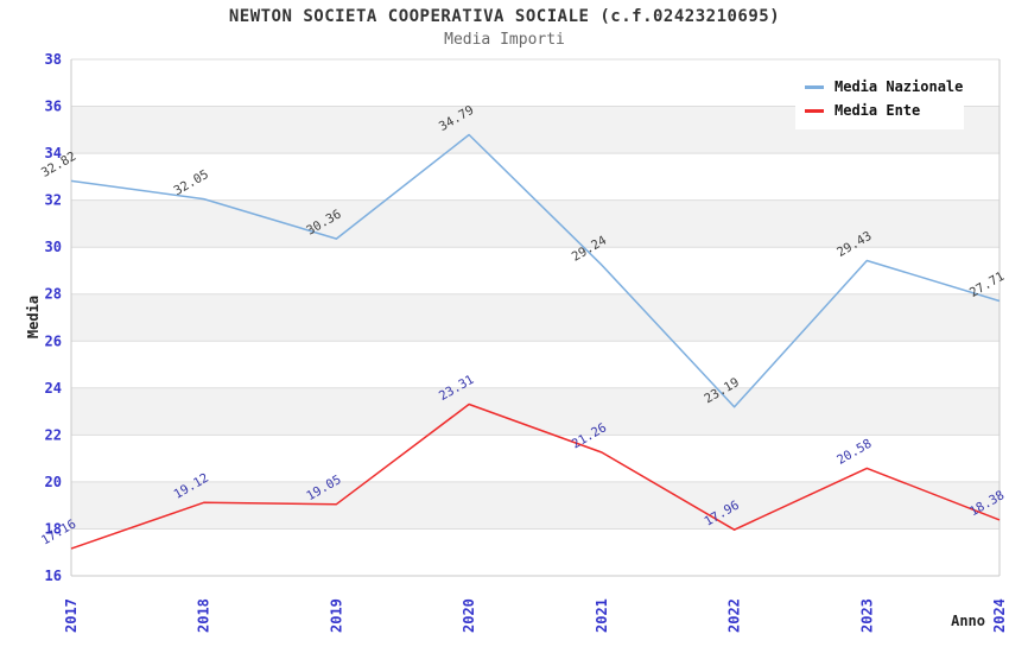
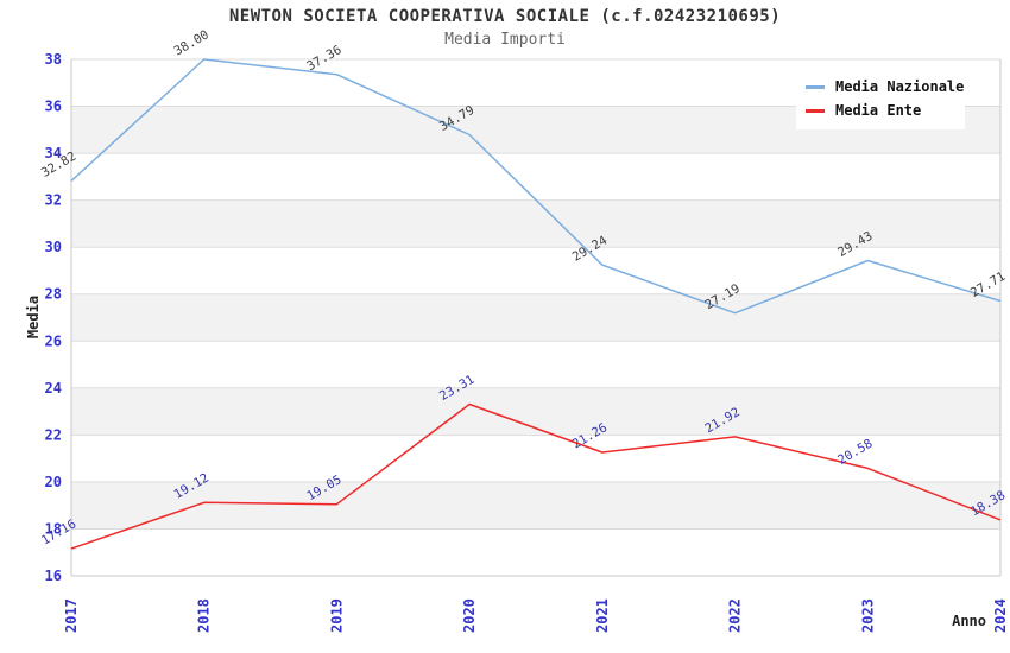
Media Nazionale/2018: 32.05 -> 38.00
Media Nazionale/2019: 30.36 -> 37.36
Media Nazionale/2022: 23.19 -> 27.19
Media Ente/2022: 17.96 -> 21.92
